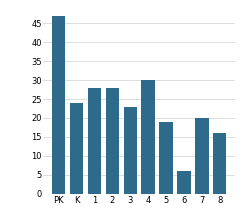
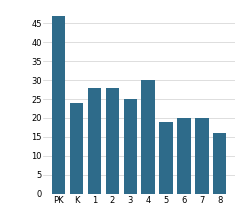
3: 23 -> 25
6: 6 -> 20
